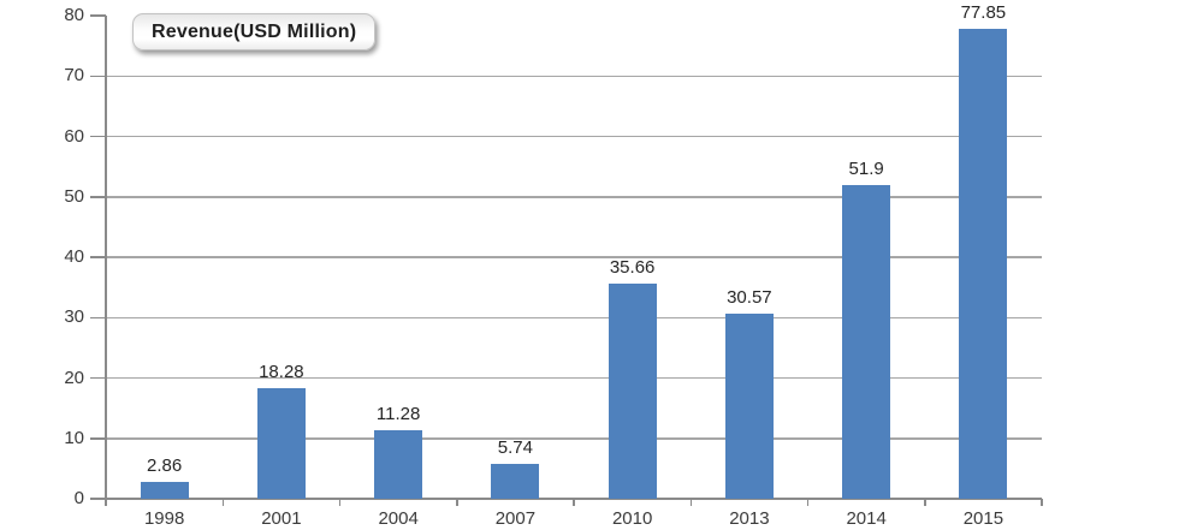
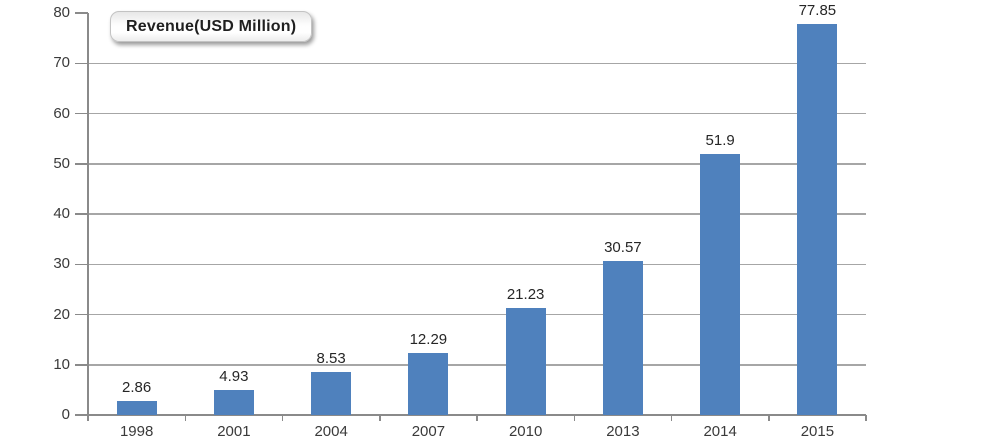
2001: 18.28 -> 4.93
2004: 11.28 -> 8.53
2007: 5.74 -> 12.29
2010: 35.66 -> 21.23
